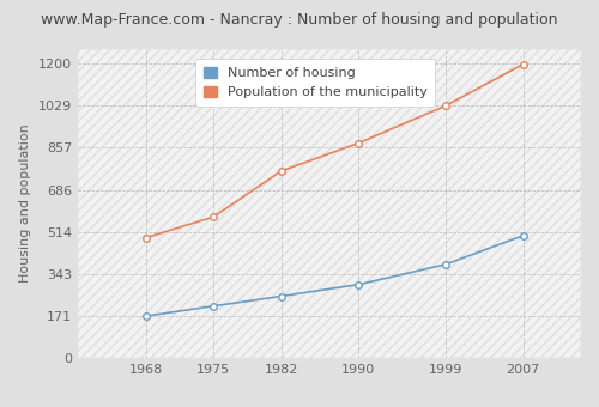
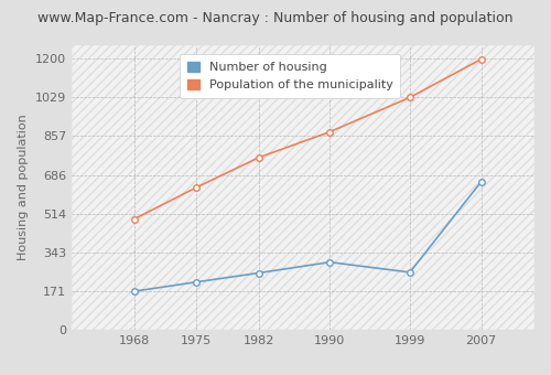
Population of the municipality/1975: 575 -> 630
Number of housing/1999: 382 -> 255
Number of housing/2007: 499 -> 655
